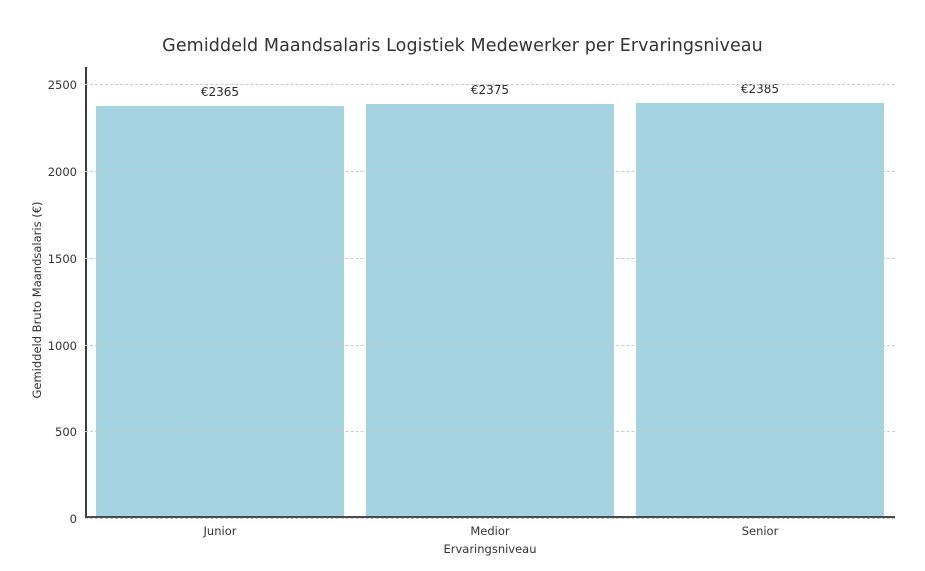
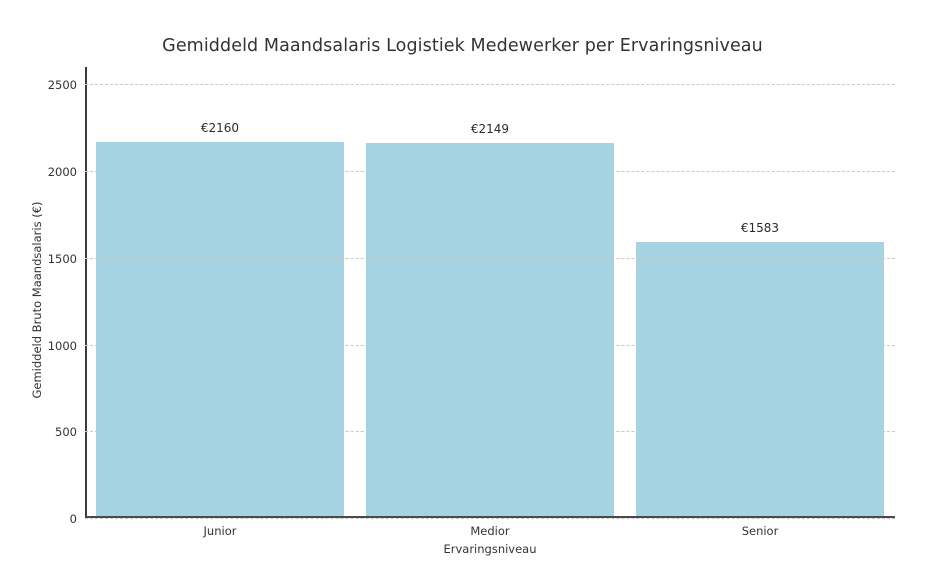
Junior: €2365 -> €2160
Medior: €2375 -> €2149
Senior: €2385 -> €1583
